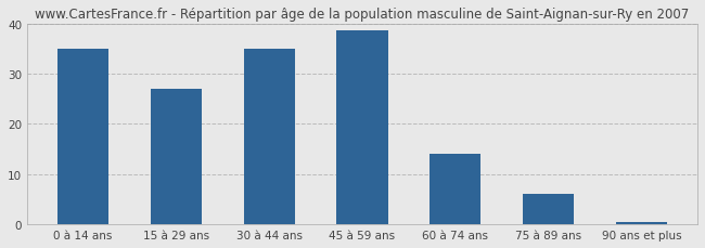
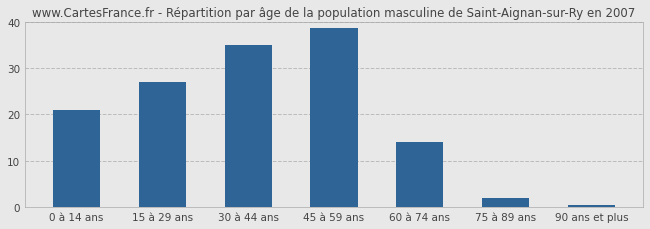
0 à 14 ans: 35.0 -> 21.0
75 à 89 ans: 6.0 -> 2.0
